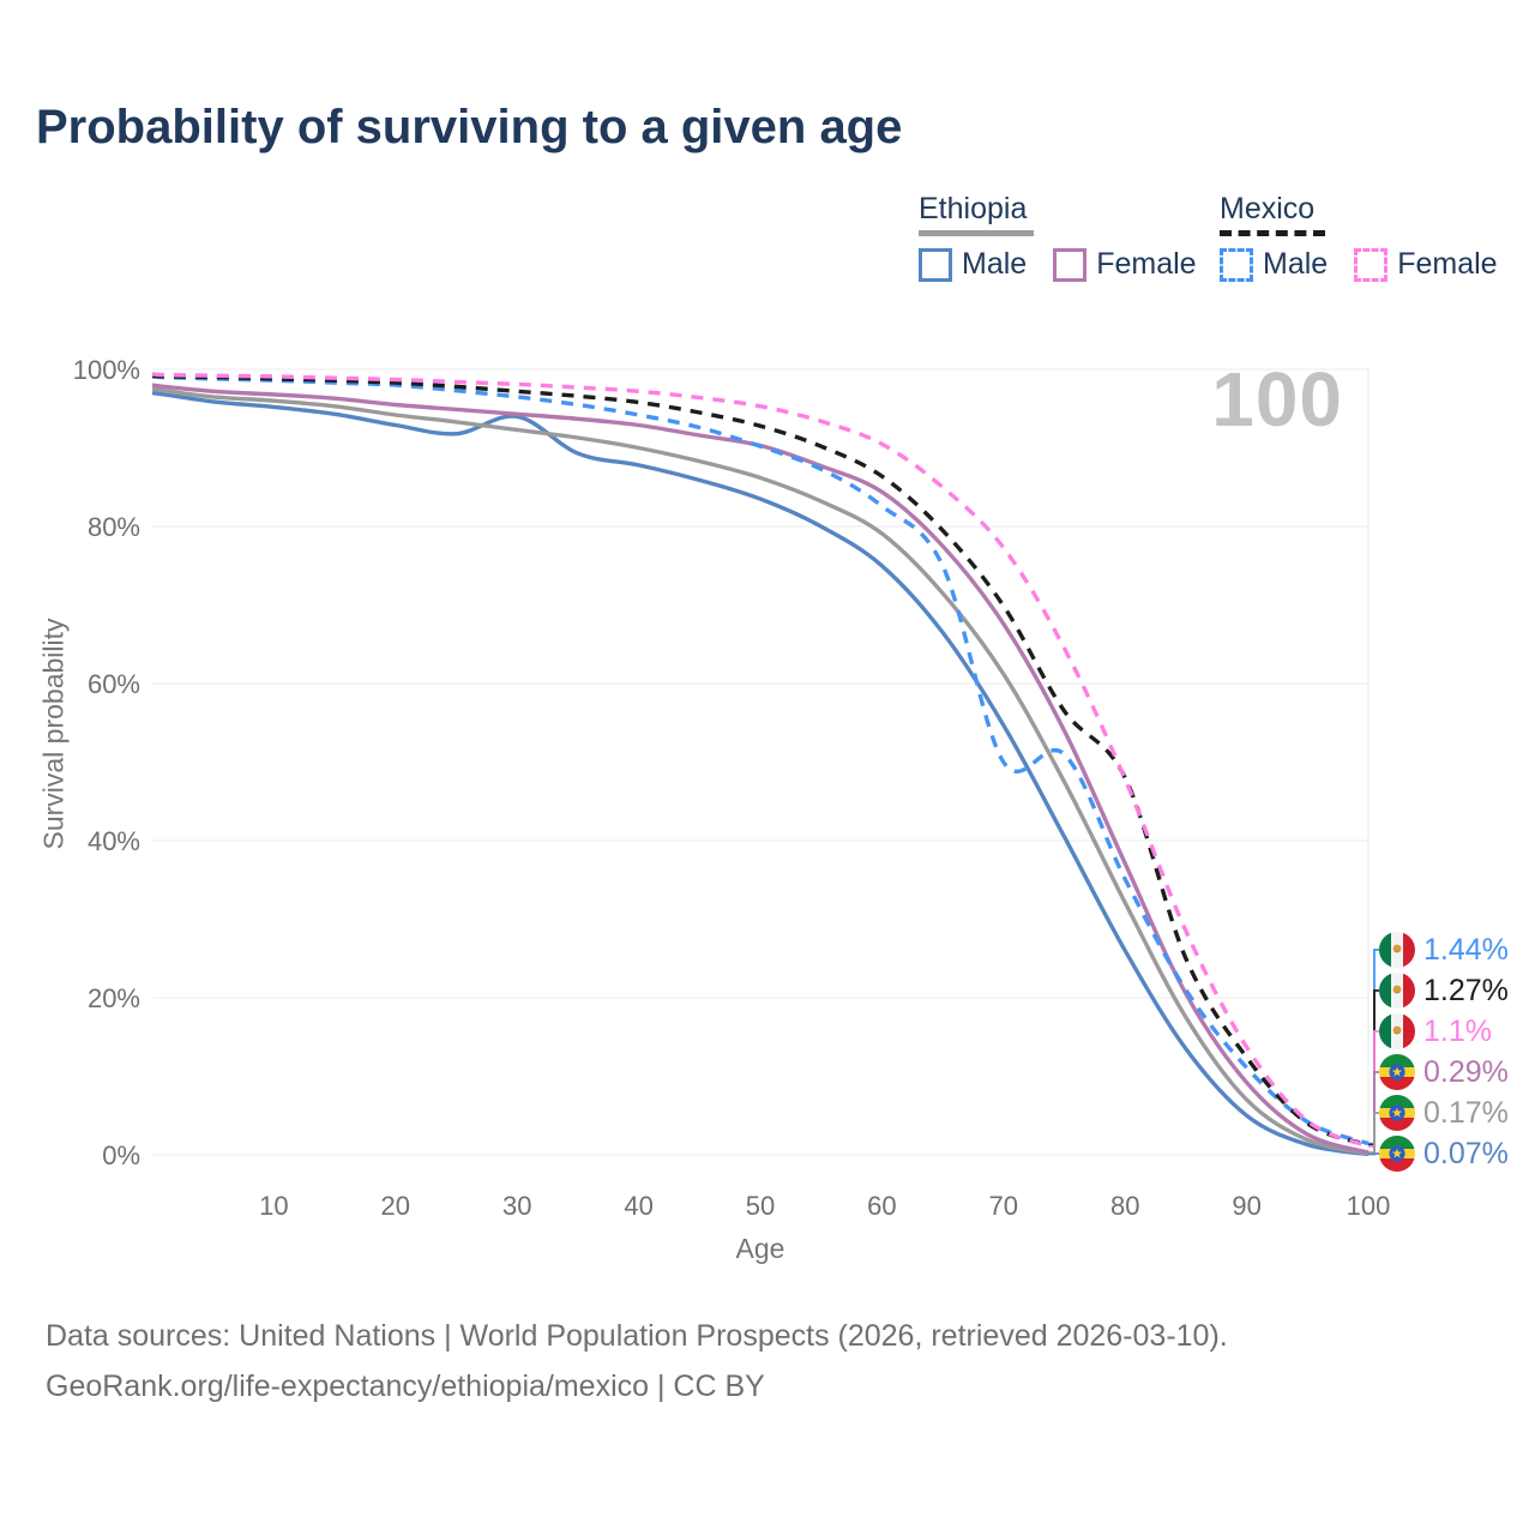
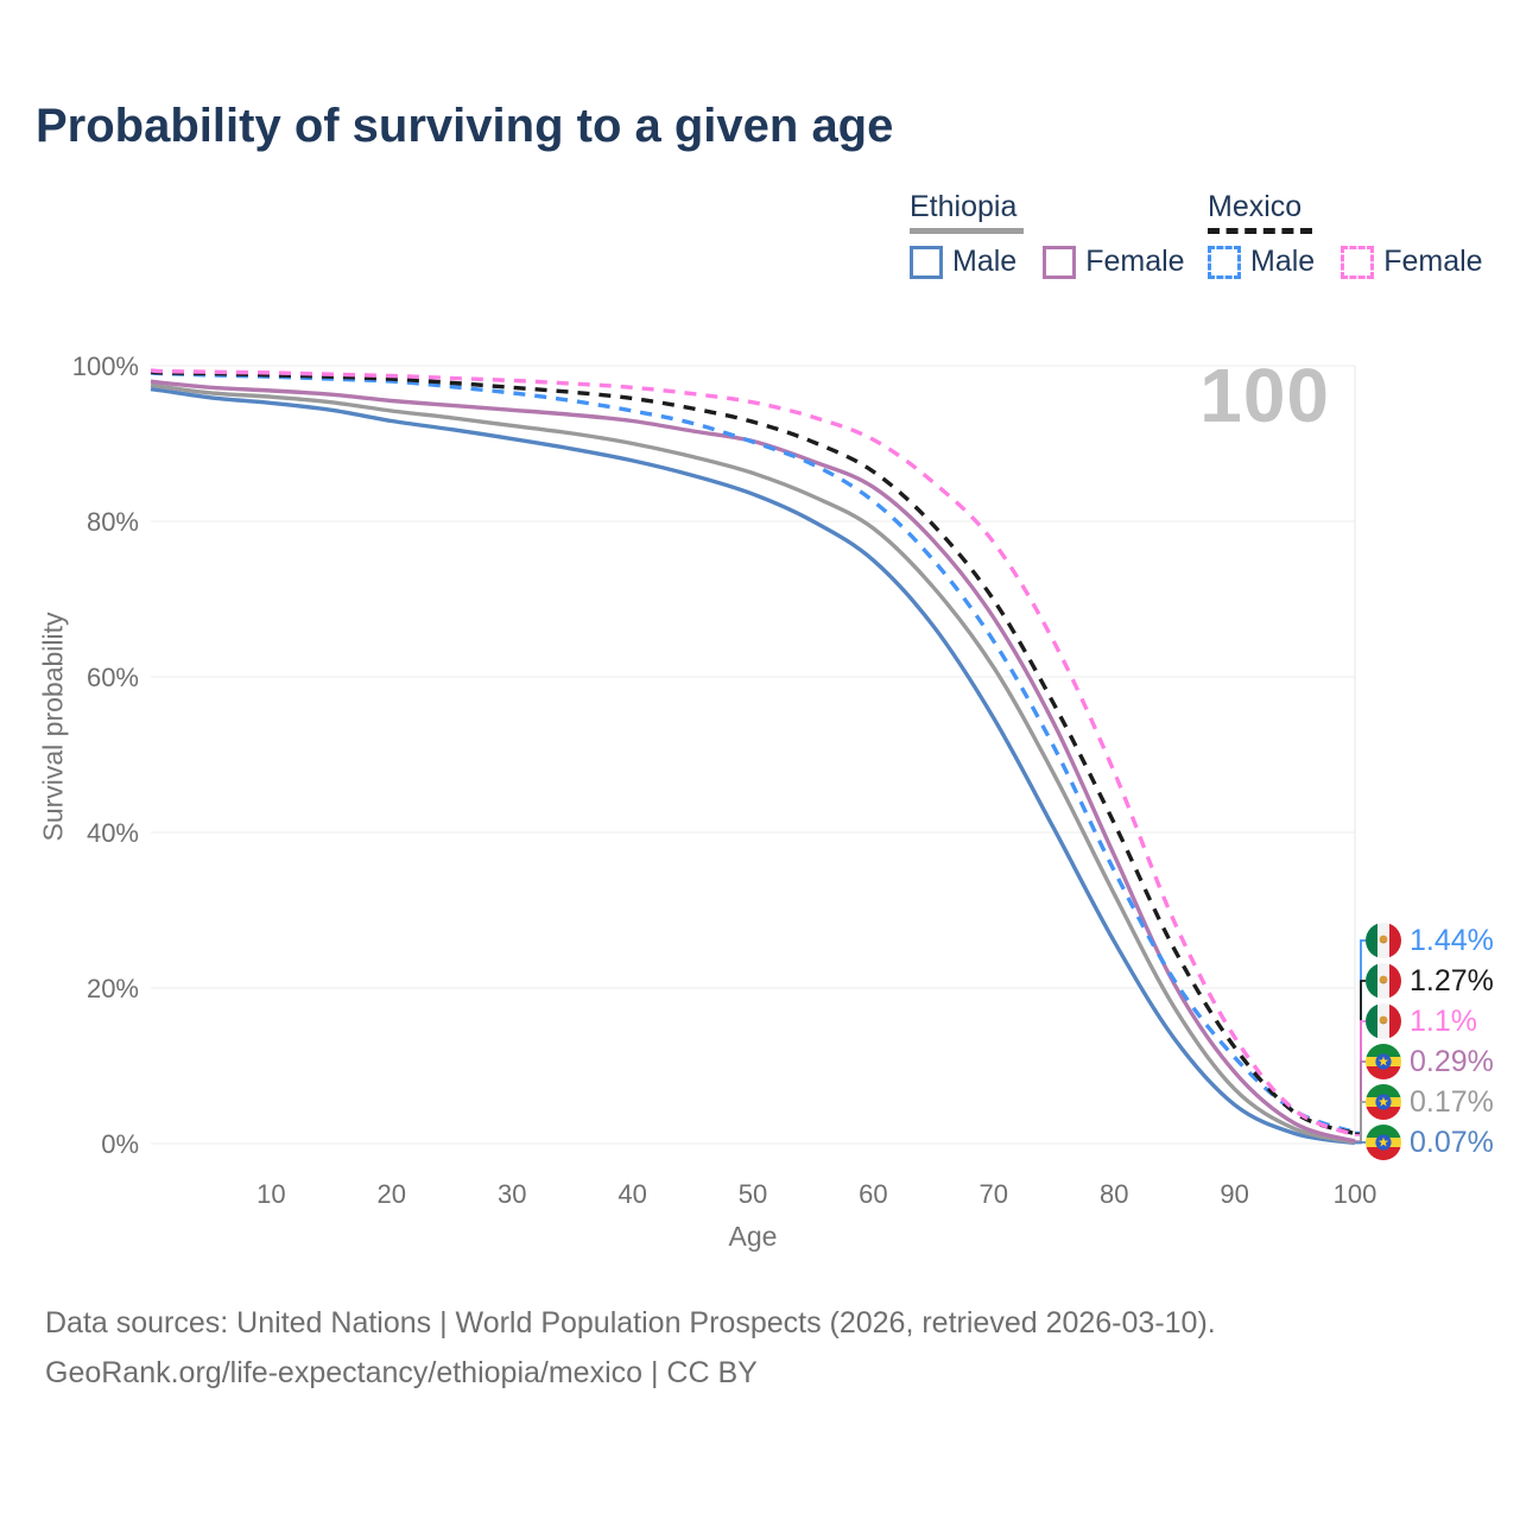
Ethiopia Male/30: 94% -> 91%
Mexico Male/70: 50% -> 65%
Mexico/80: 48% -> 41%
